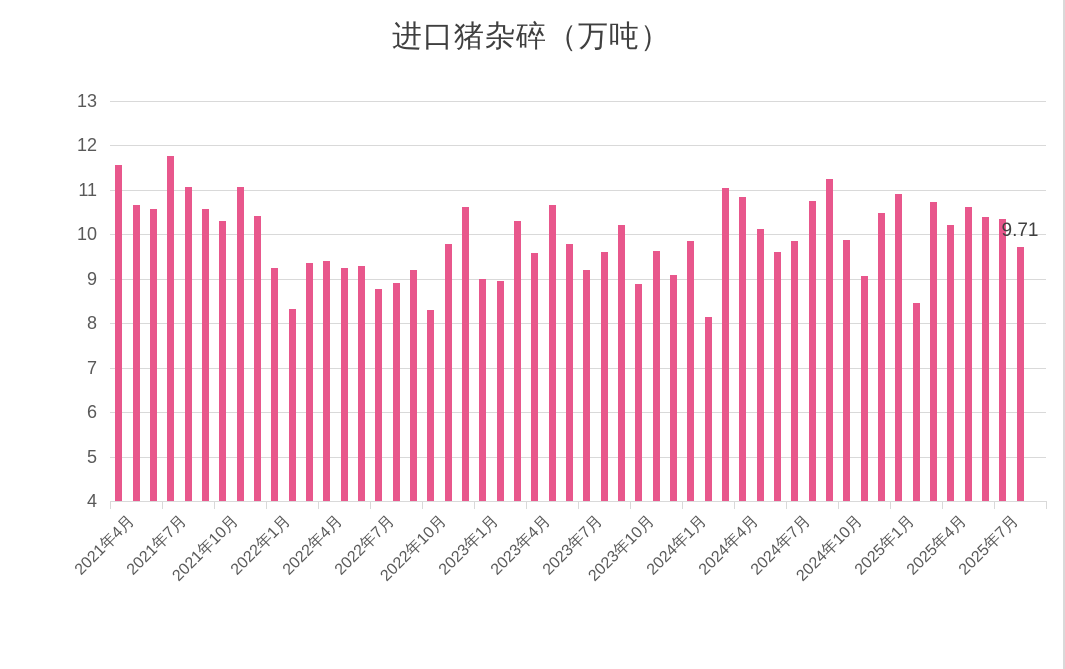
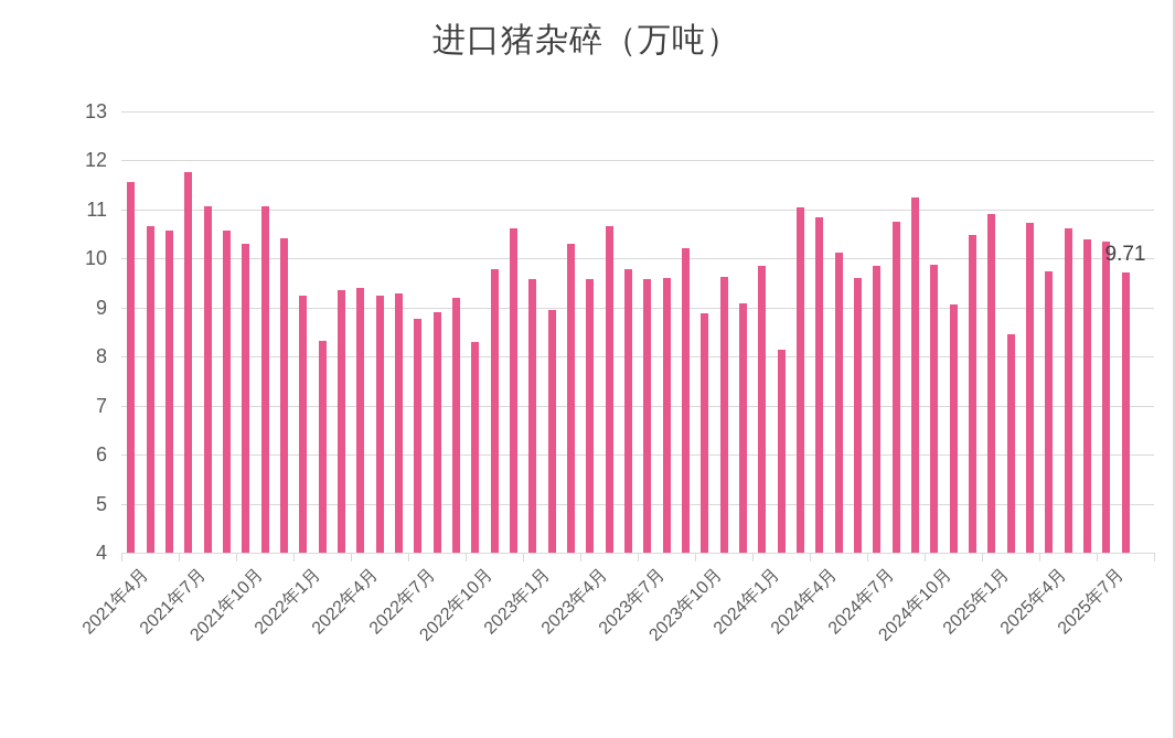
2023年1月: 9.0 -> 9.6
2023年7月: 9.2 -> 9.6
2025年4月: 10.2 -> 9.7
